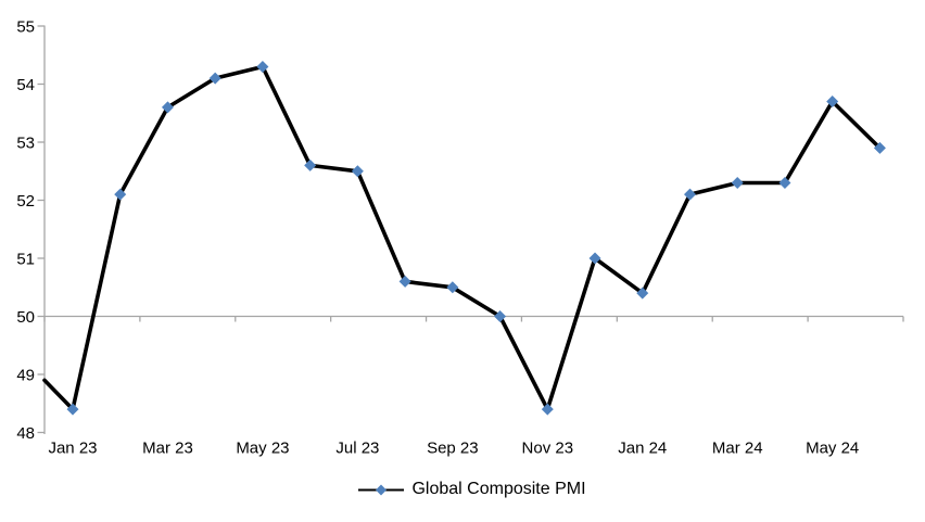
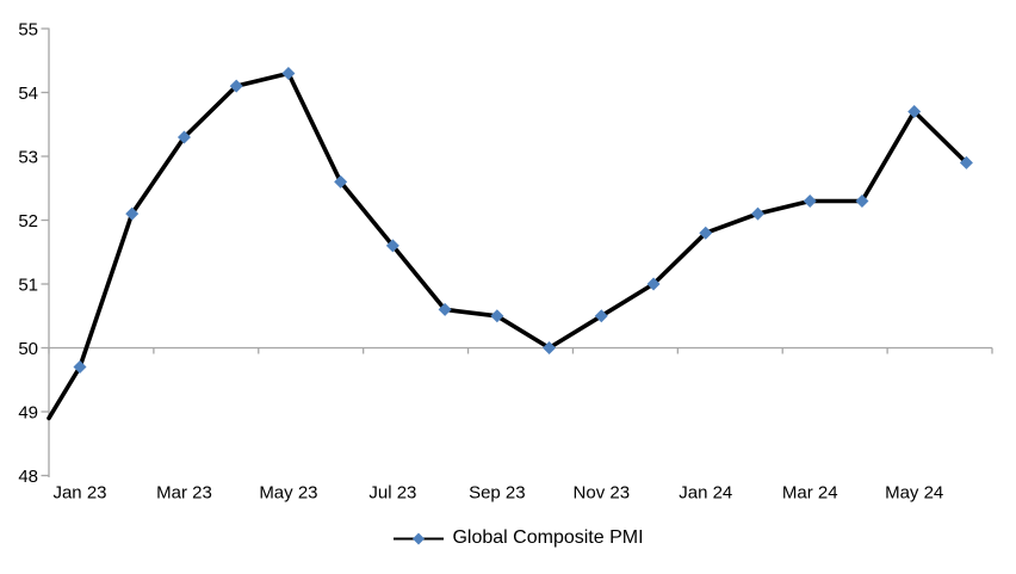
Jan 23: 48.4 -> 49.7
Mar 23: 53.6 -> 53.3
Jul 23: 52.5 -> 51.6
Nov 23: 48.4 -> 50.5
Jan 24: 50.4 -> 51.8
